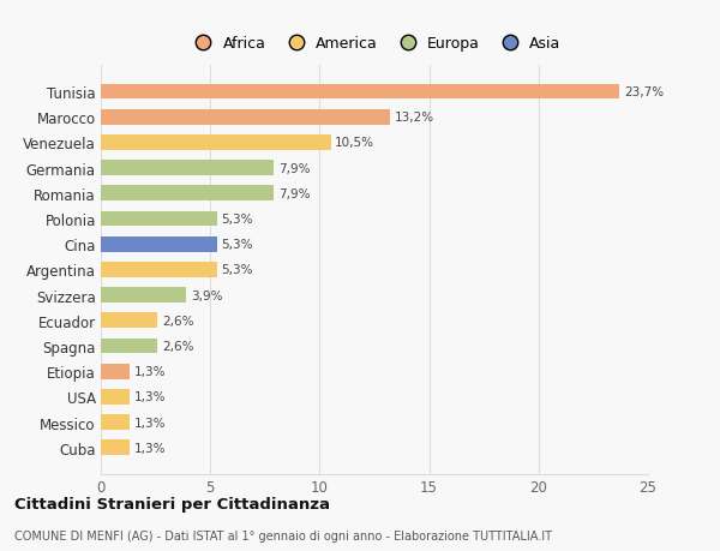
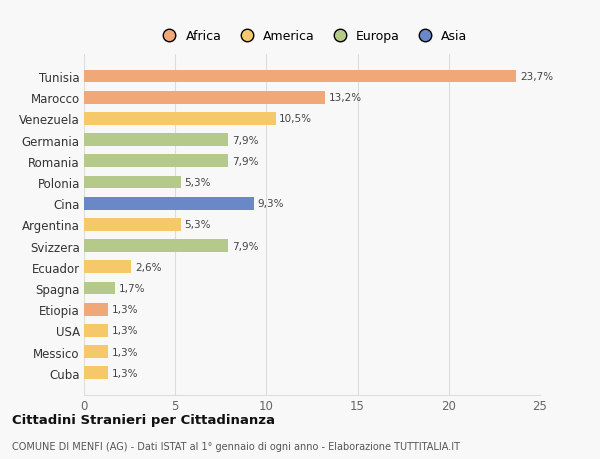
Cina: 5,3% -> 9,3%
Svizzera: 3,9% -> 7,9%
Spagna: 2,6% -> 1,7%
